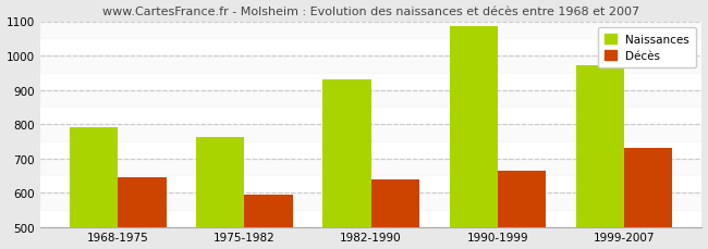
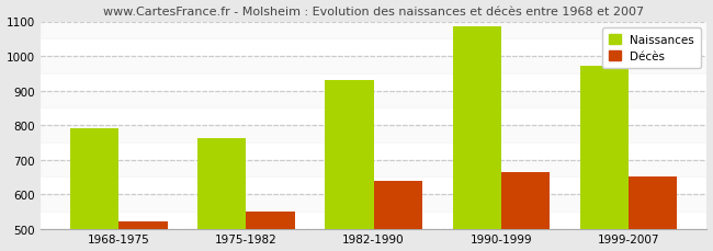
Décès/1968-1975: 645 -> 522
Décès/1975-1982: 595 -> 550
Décès/1999-2007: 730 -> 651
